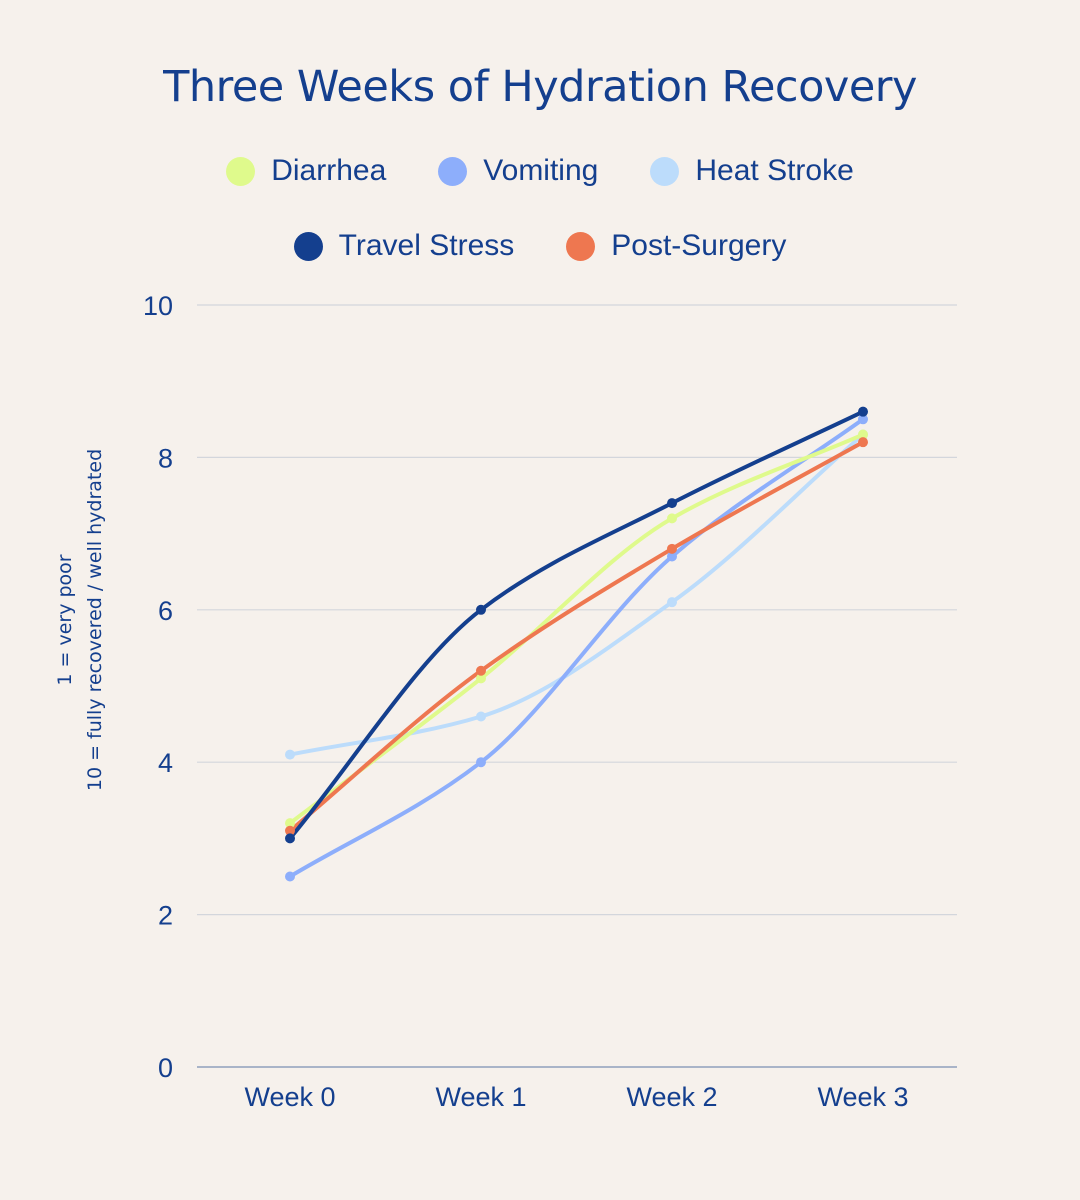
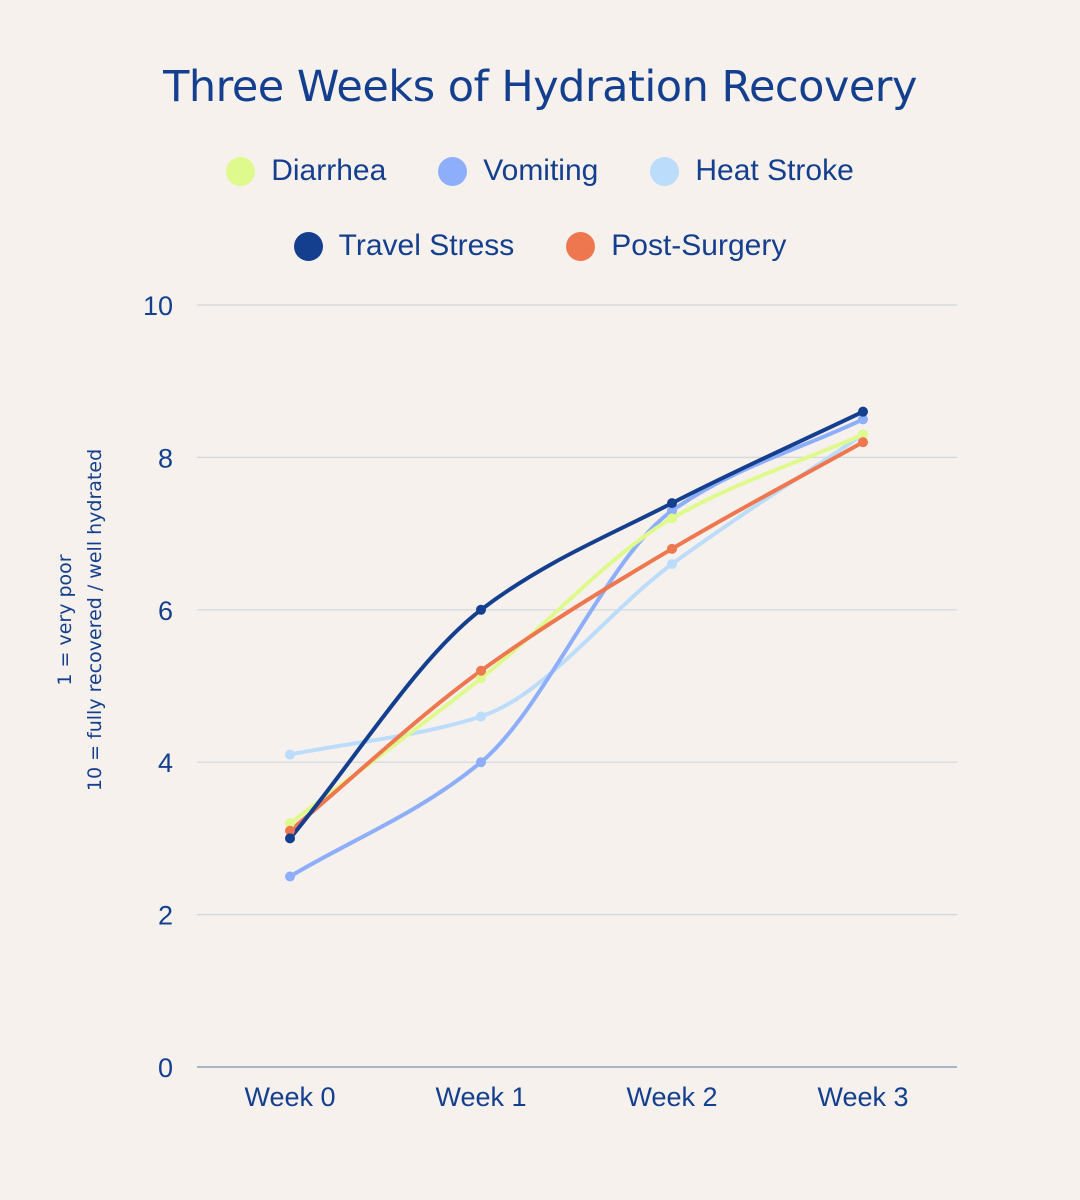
Vomiting/Week 2: 6.7 -> 7.3
Heat Stroke/Week 2: 6.1 -> 6.6
